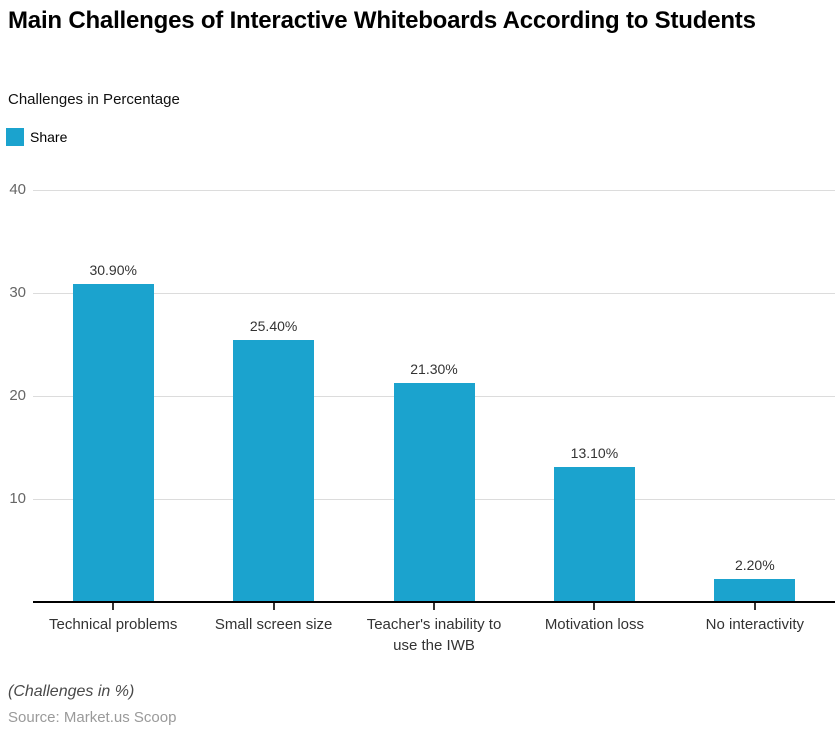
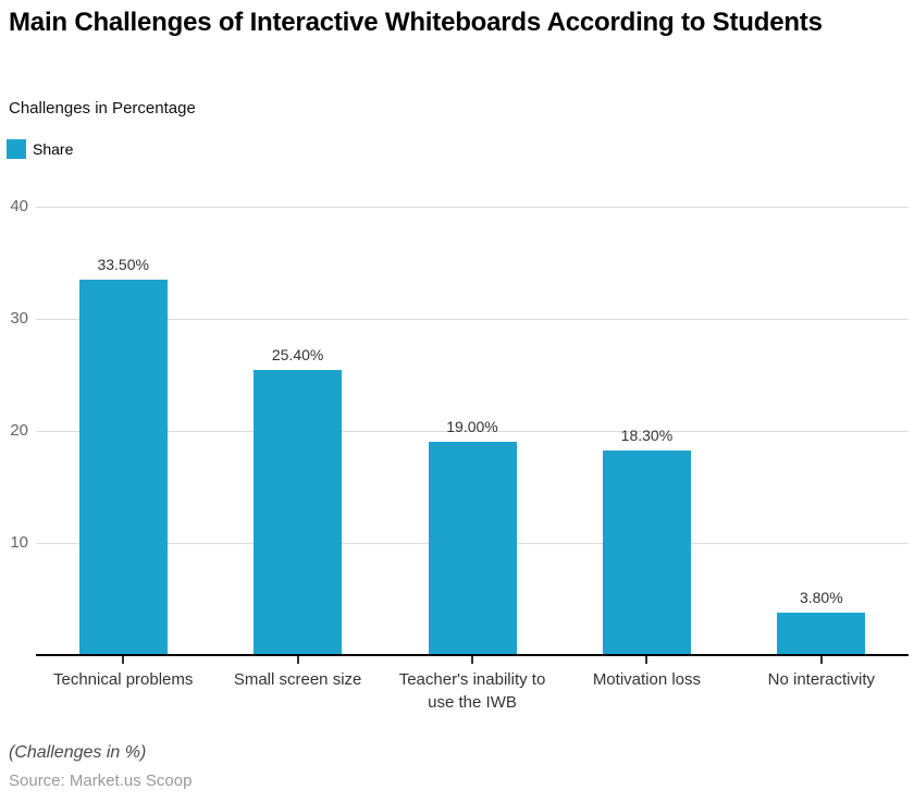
Technical problems: 30.90% -> 33.50%
Teacher's inability to use the IWB: 21.30% -> 19.00%
Motivation loss: 13.10% -> 18.30%
No interactivity: 2.20% -> 3.80%
